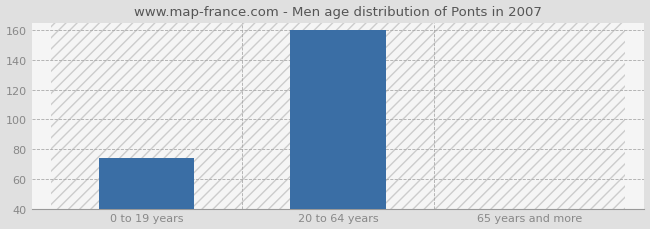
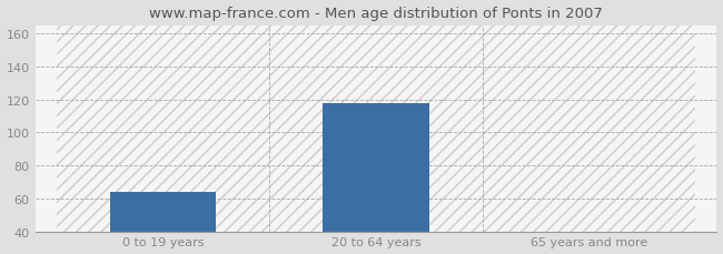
0 to 19 years: 74 -> 64
20 to 64 years: 160 -> 118
